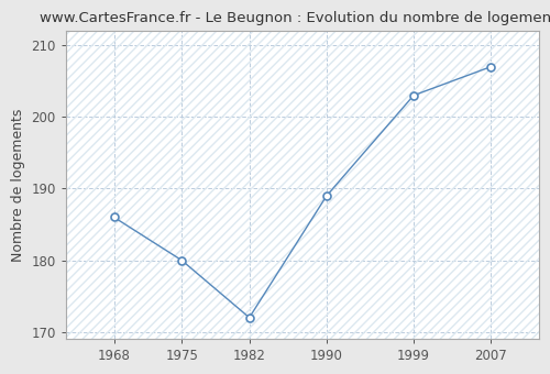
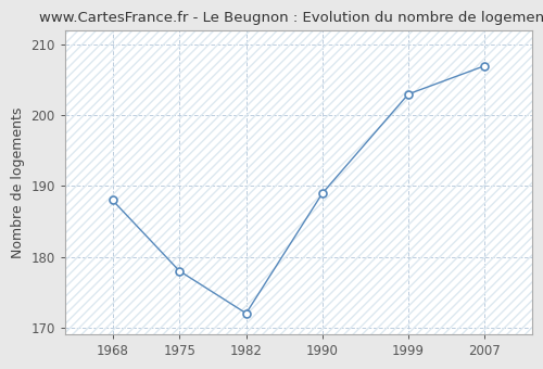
1968: 186 -> 188
1975: 180 -> 178
